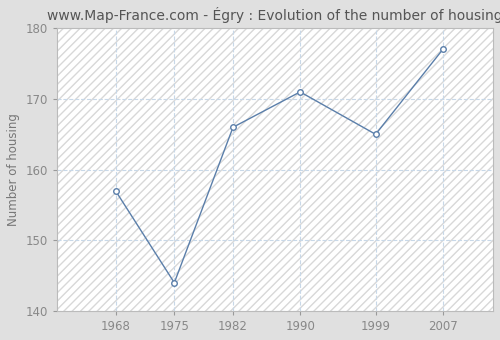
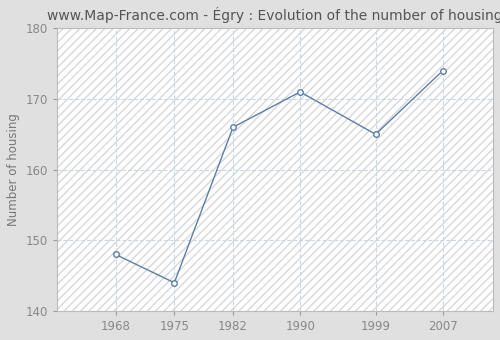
1968: 157 -> 148
2007: 177 -> 174
